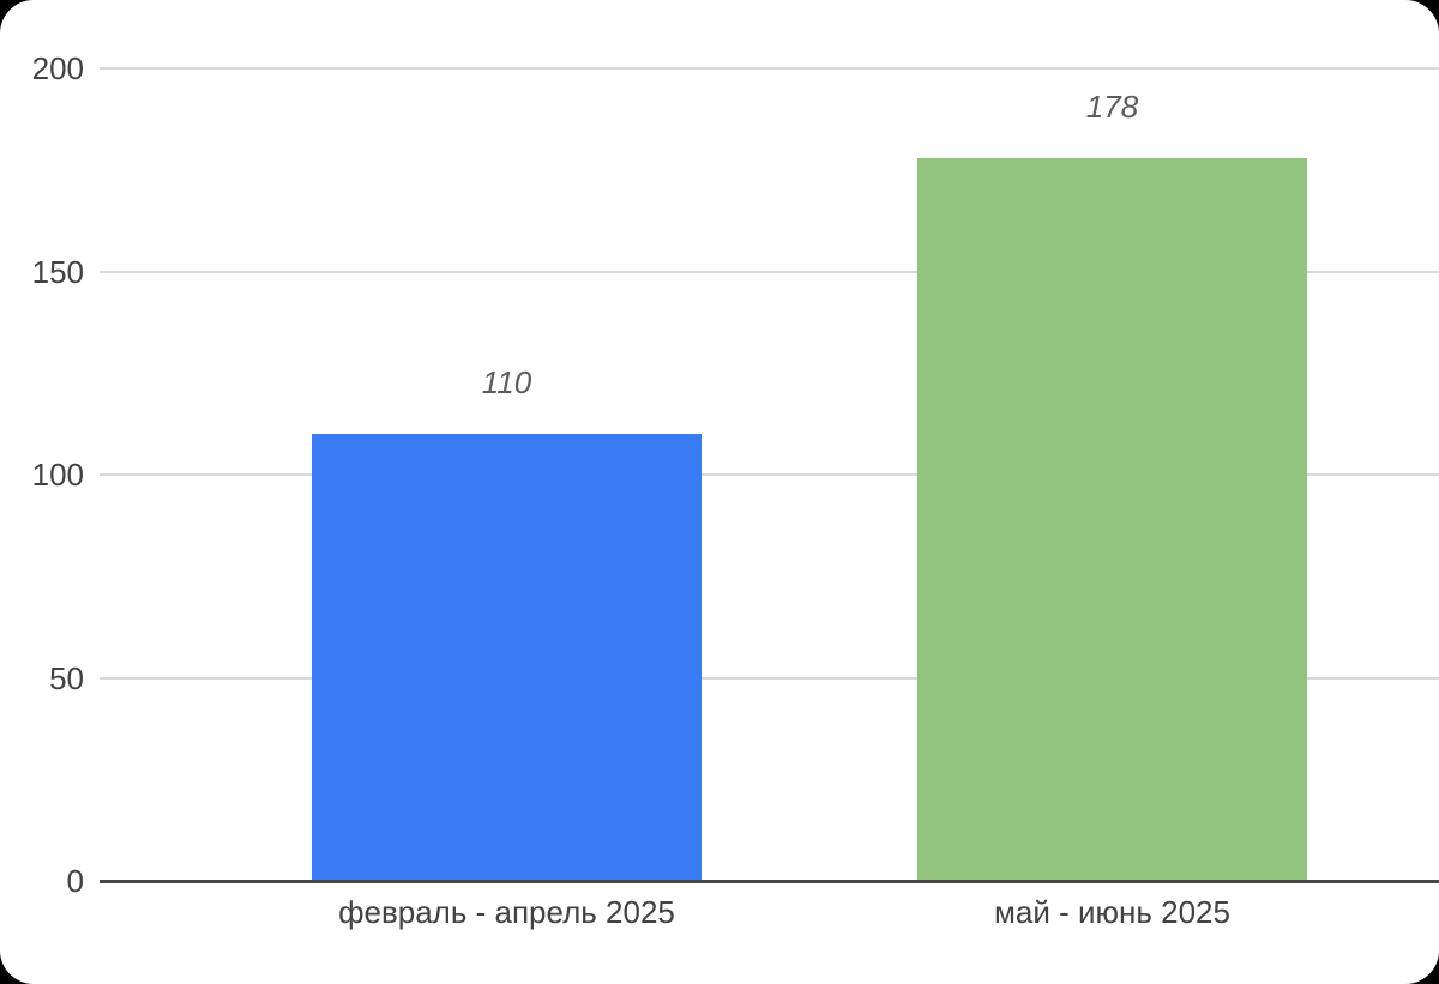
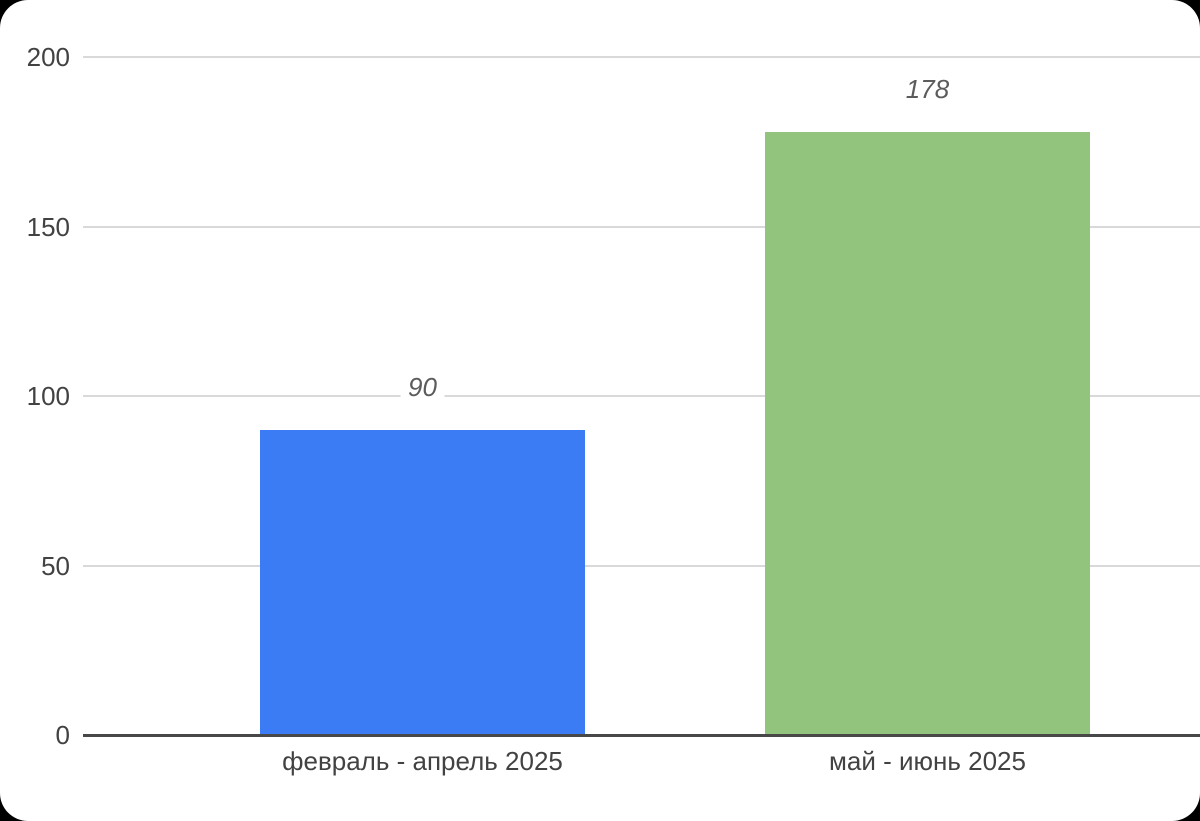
февраль - апрель 2025: 110 -> 90
